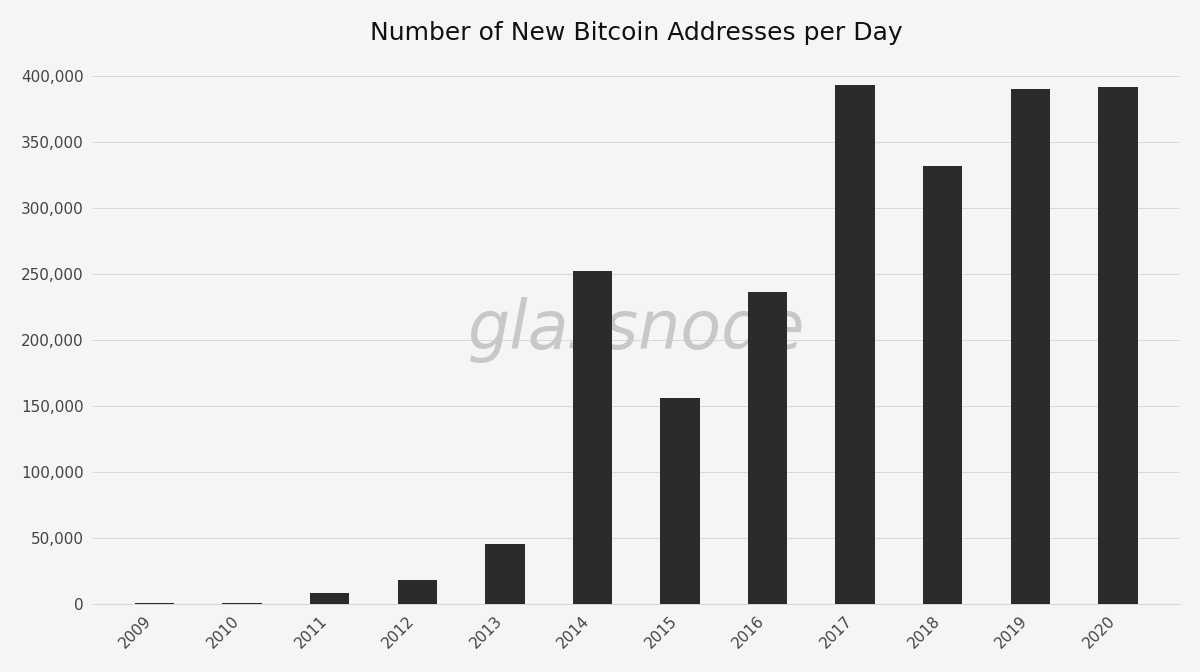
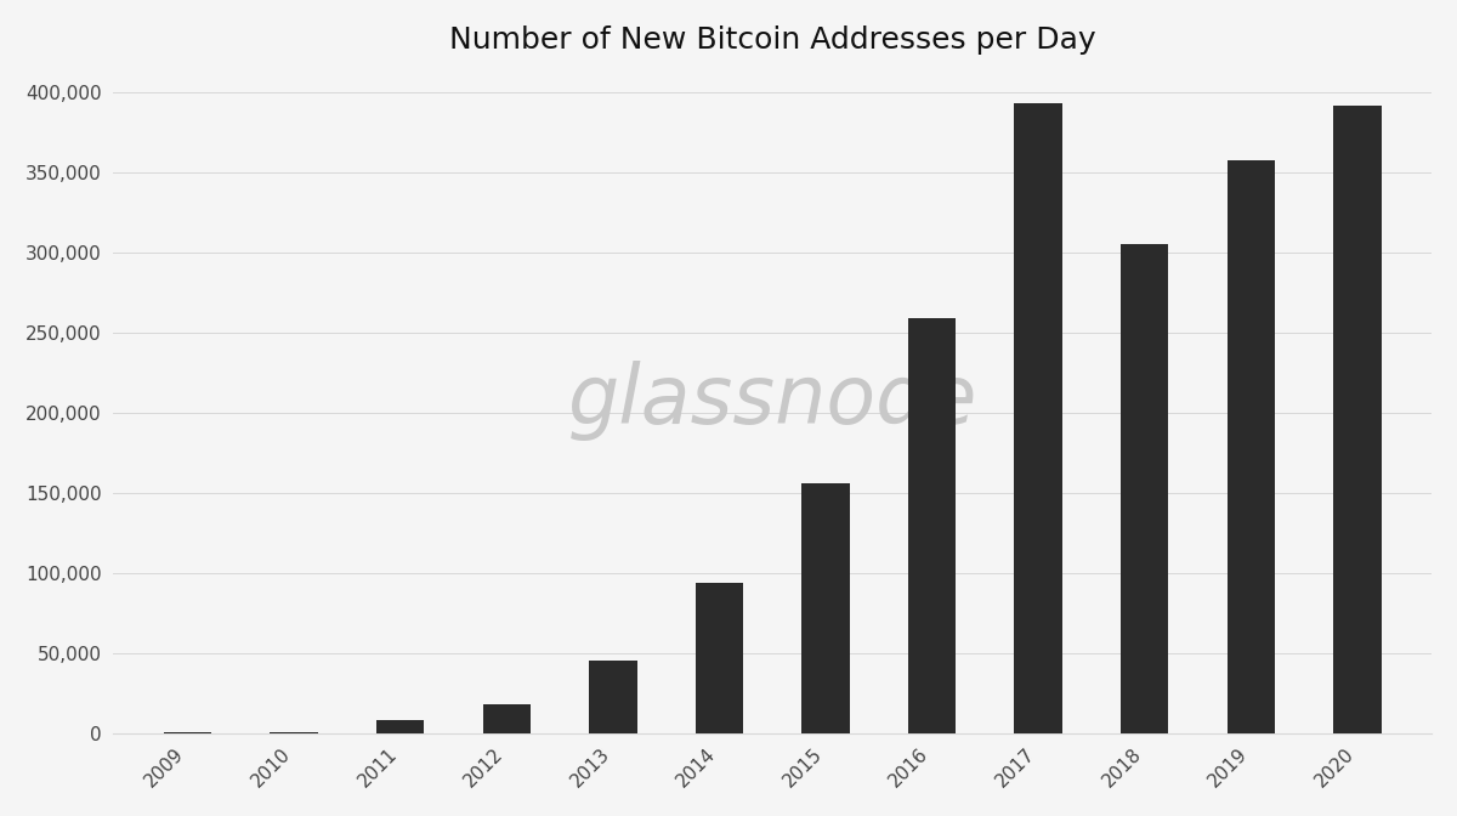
2014: 252,000 -> 94,000
2016: 236,000 -> 259,000
2018: 332,000 -> 305,000
2019: 390,000 -> 358,000
